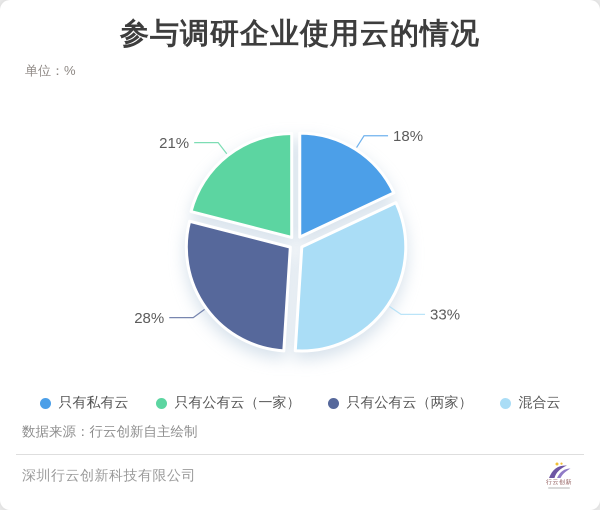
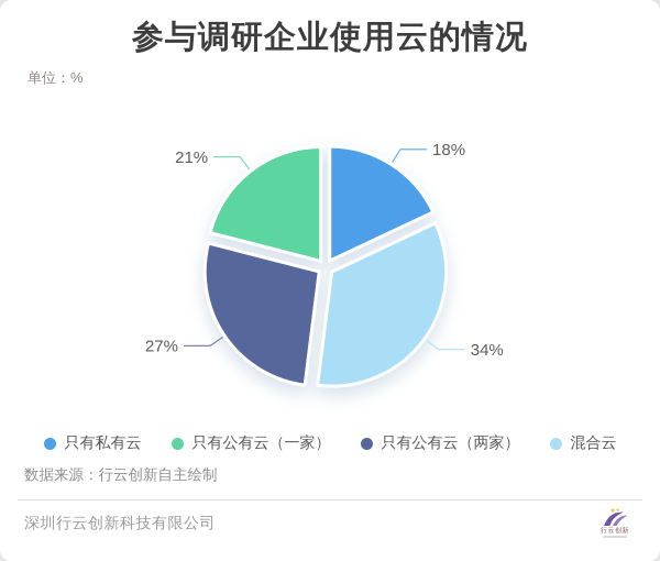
混合云: 33% -> 34%
只有公有云（两家）: 28% -> 27%
